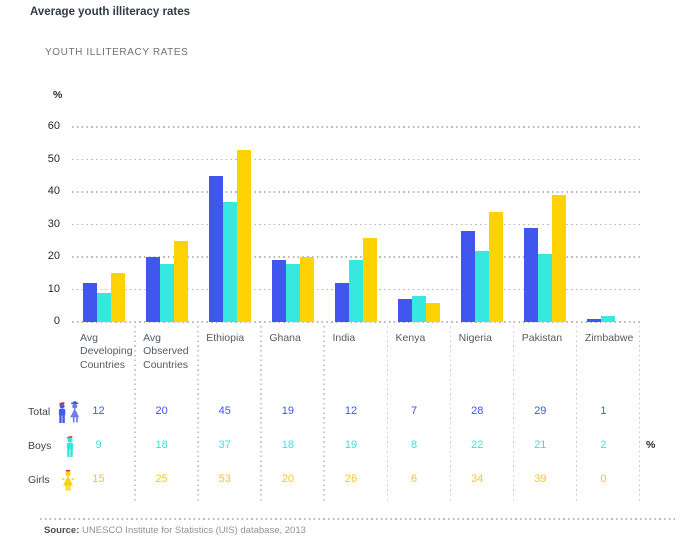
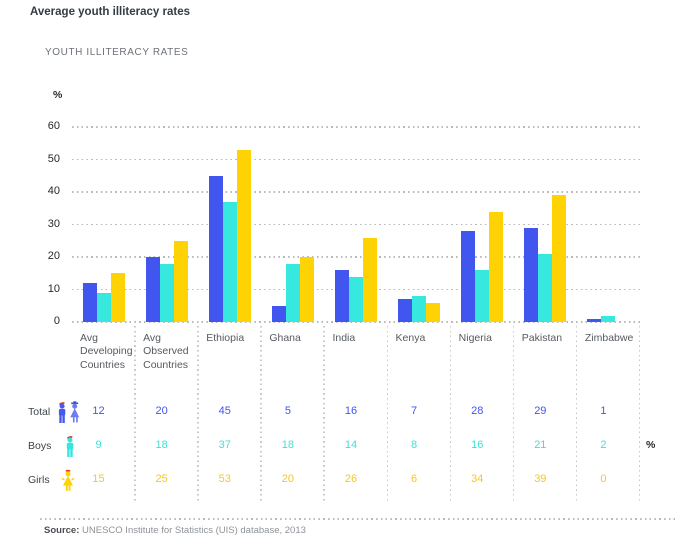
Total/Ghana: 19 -> 5
Total/India: 12 -> 16
Boys/India: 19 -> 14
Boys/Nigeria: 22 -> 16
